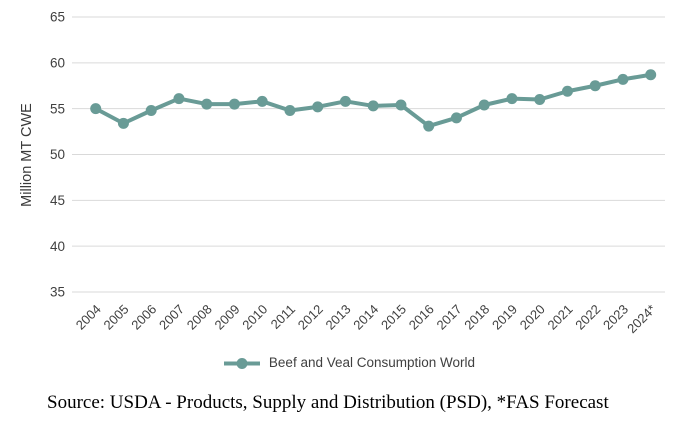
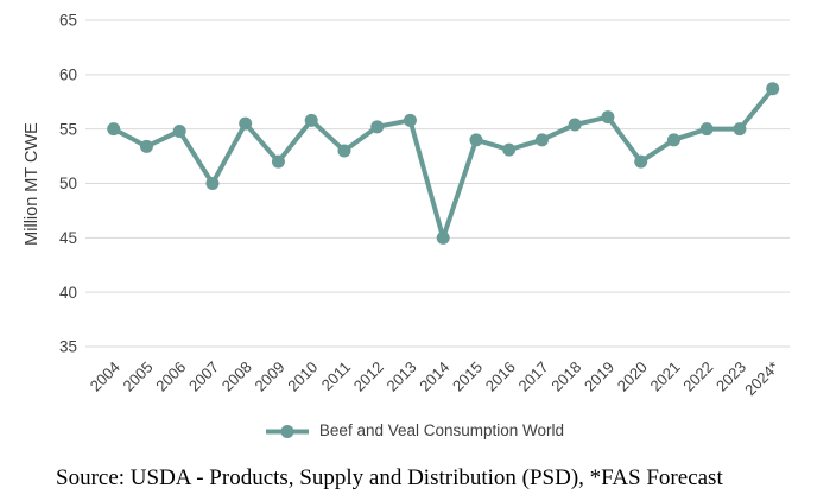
2007: 56 -> 50
2009: 56 -> 52
2011: 55 -> 53
2014: 55 -> 45
2015: 55 -> 54
2020: 56 -> 52
2021: 57 -> 54
2022: 58 -> 55
2023: 58 -> 55
